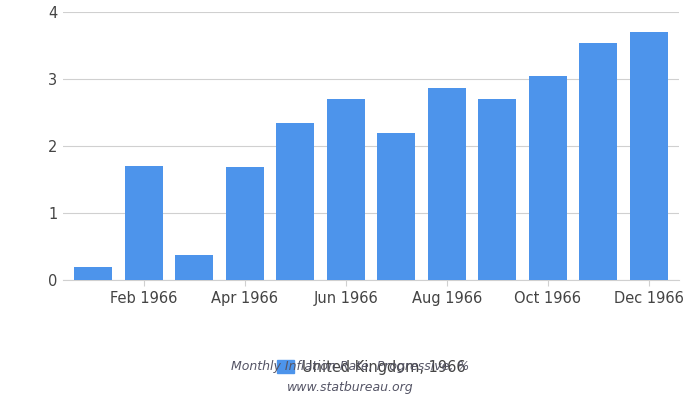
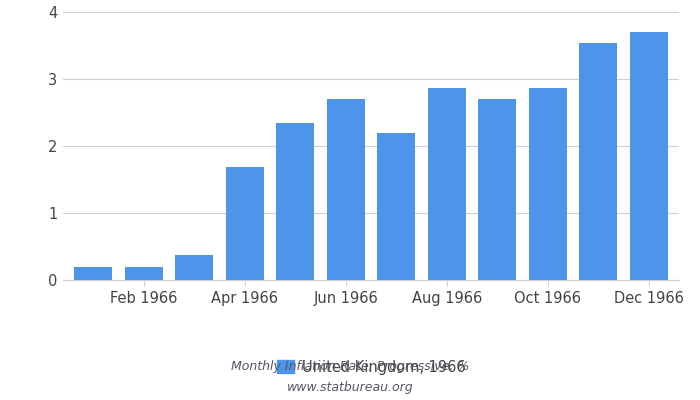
Feb 1966: 1.70 -> 0.20
Oct 1966: 3.04 -> 2.87
